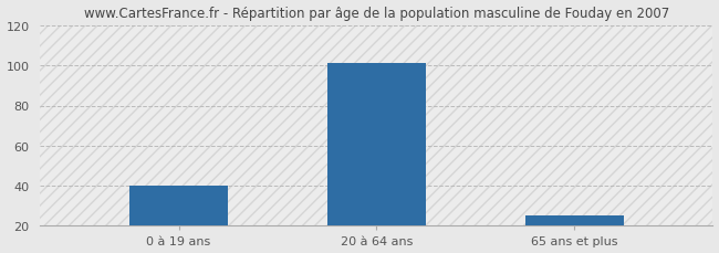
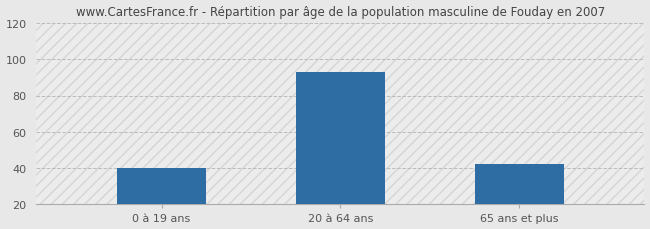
20 à 64 ans: 101 -> 93
65 ans et plus: 25 -> 42
